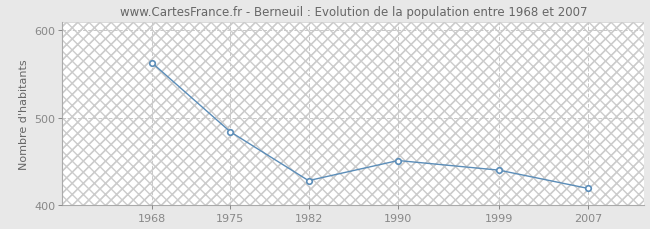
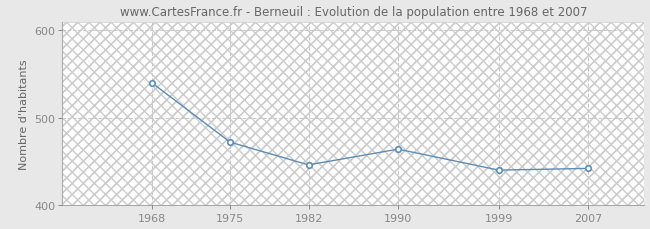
1968: 563 -> 540
1975: 484 -> 472
1982: 428 -> 446
1990: 451 -> 464
2007: 419 -> 442
